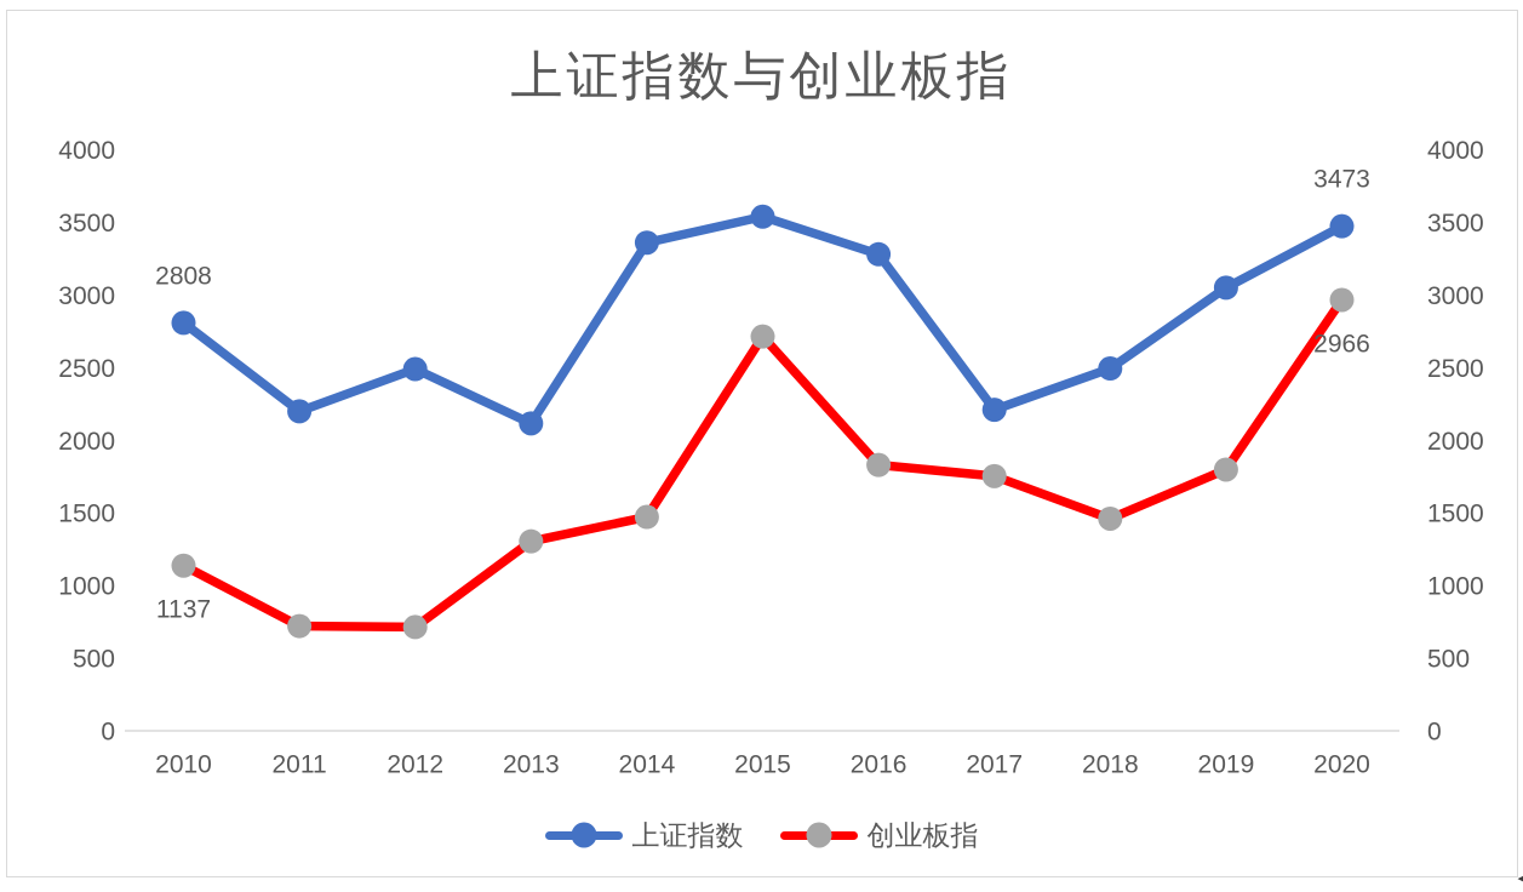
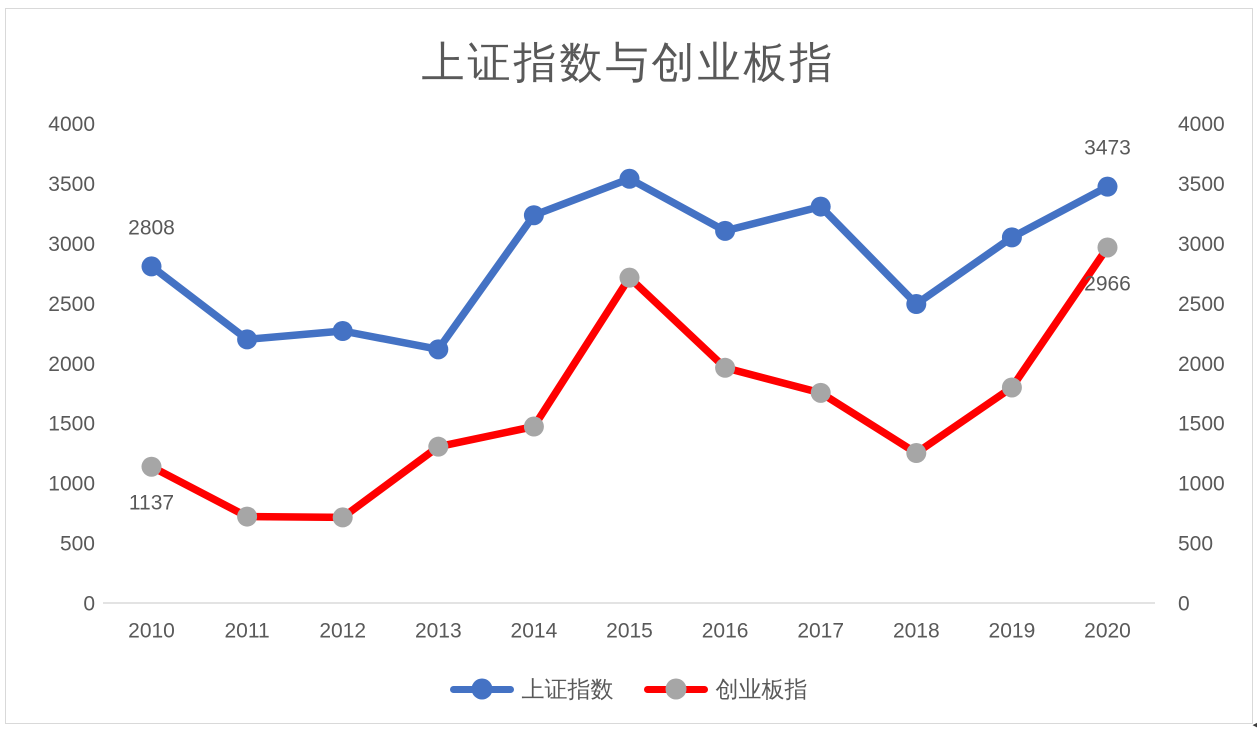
上证指数/2012: 2490 -> 2270
上证指数/2014: 3360 -> 3240
上证指数/2016: 3280 -> 3100
创业板指/2016: 1830 -> 1960
上证指数/2017: 2210 -> 3310
创业板指/2018: 1460 -> 1250
